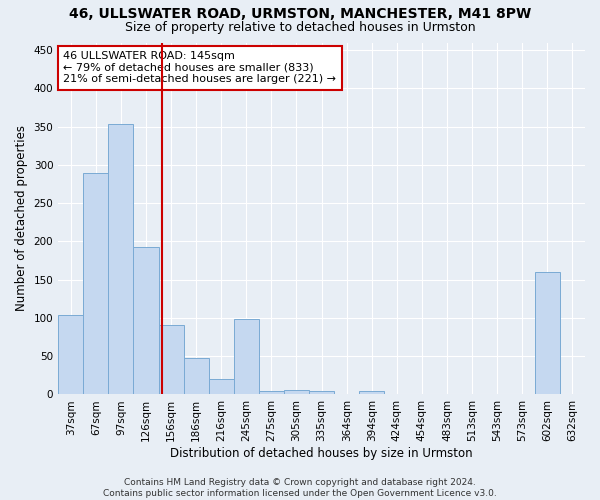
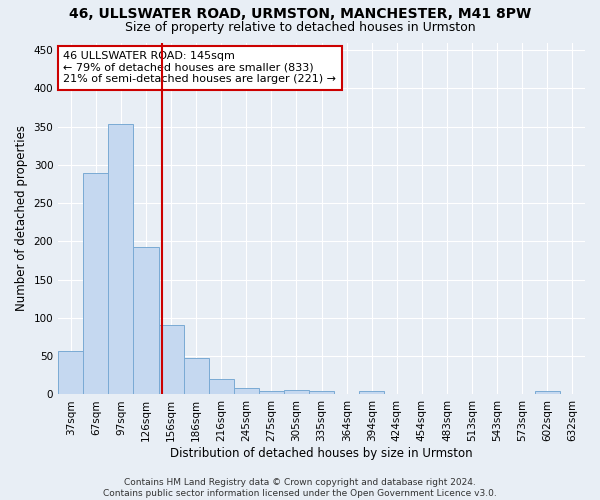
37sqm: 104 -> 57
245sqm: 98 -> 9
602sqm: 160 -> 5
